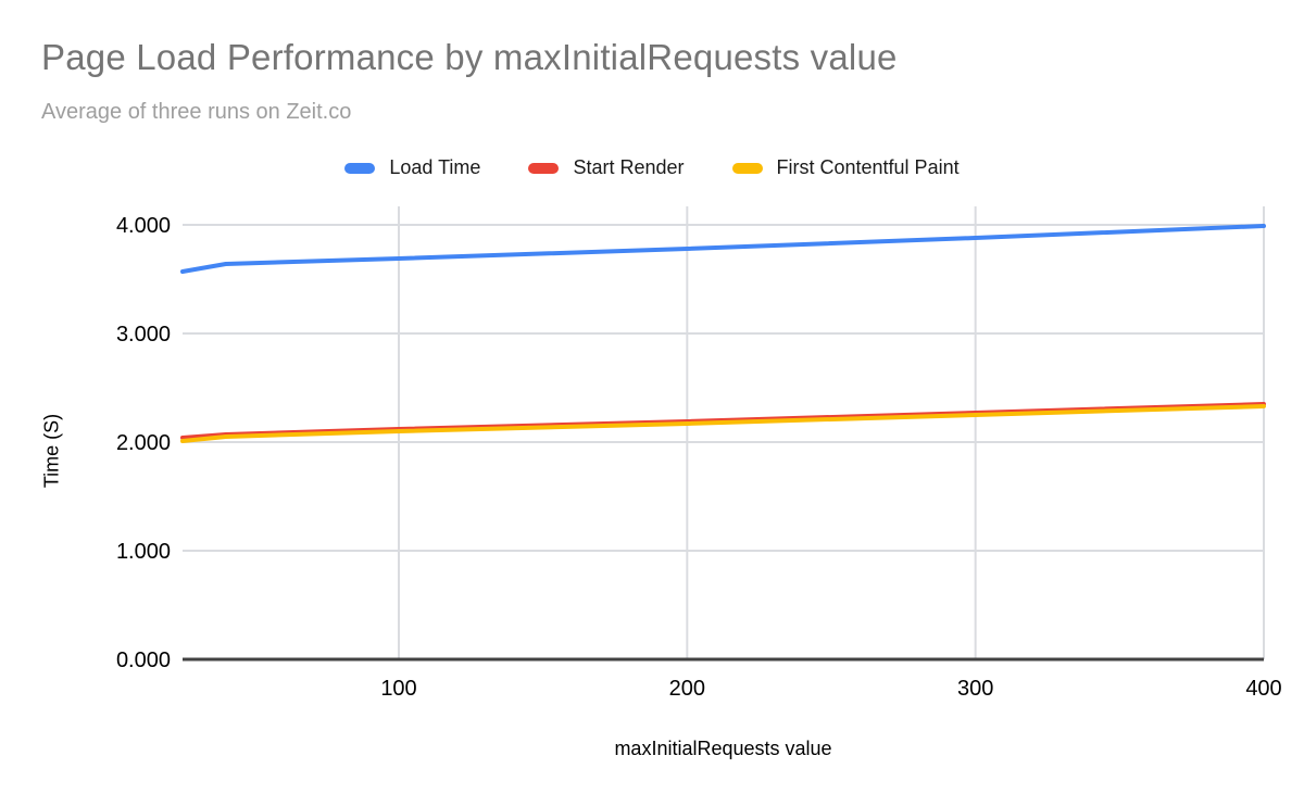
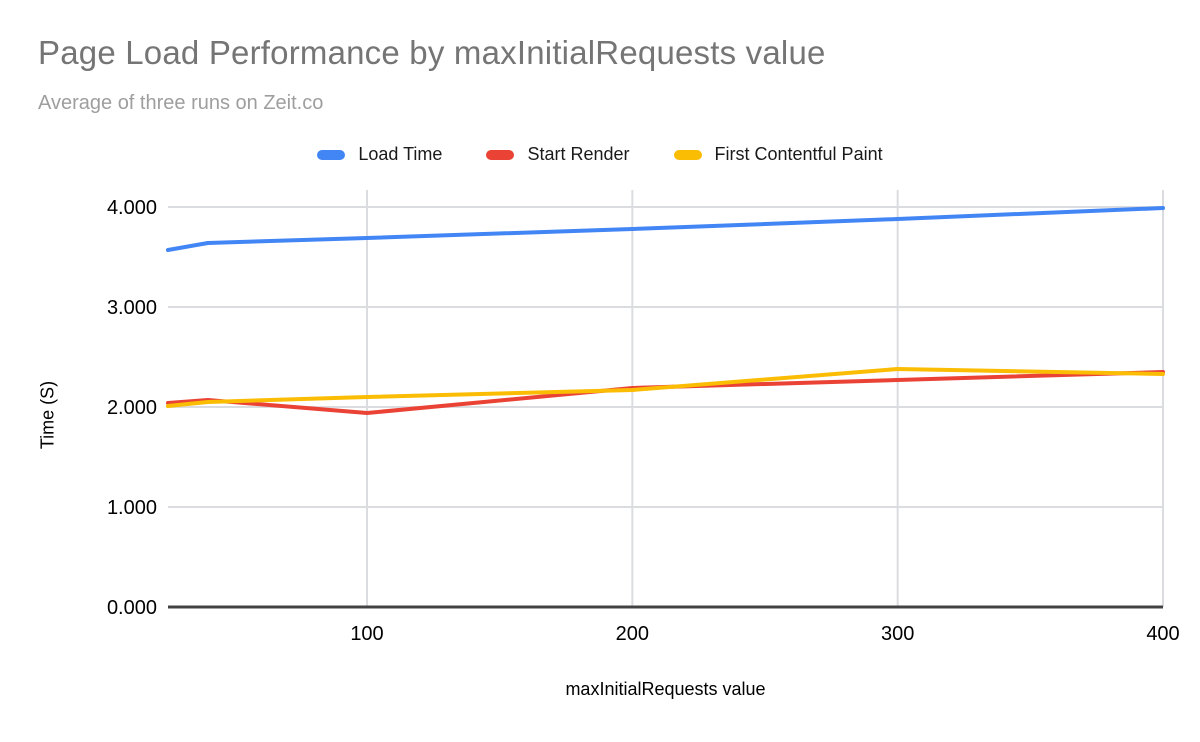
Start Render/100: 2.12 -> 1.94
First Contentful Paint/300: 2.25 -> 2.38
